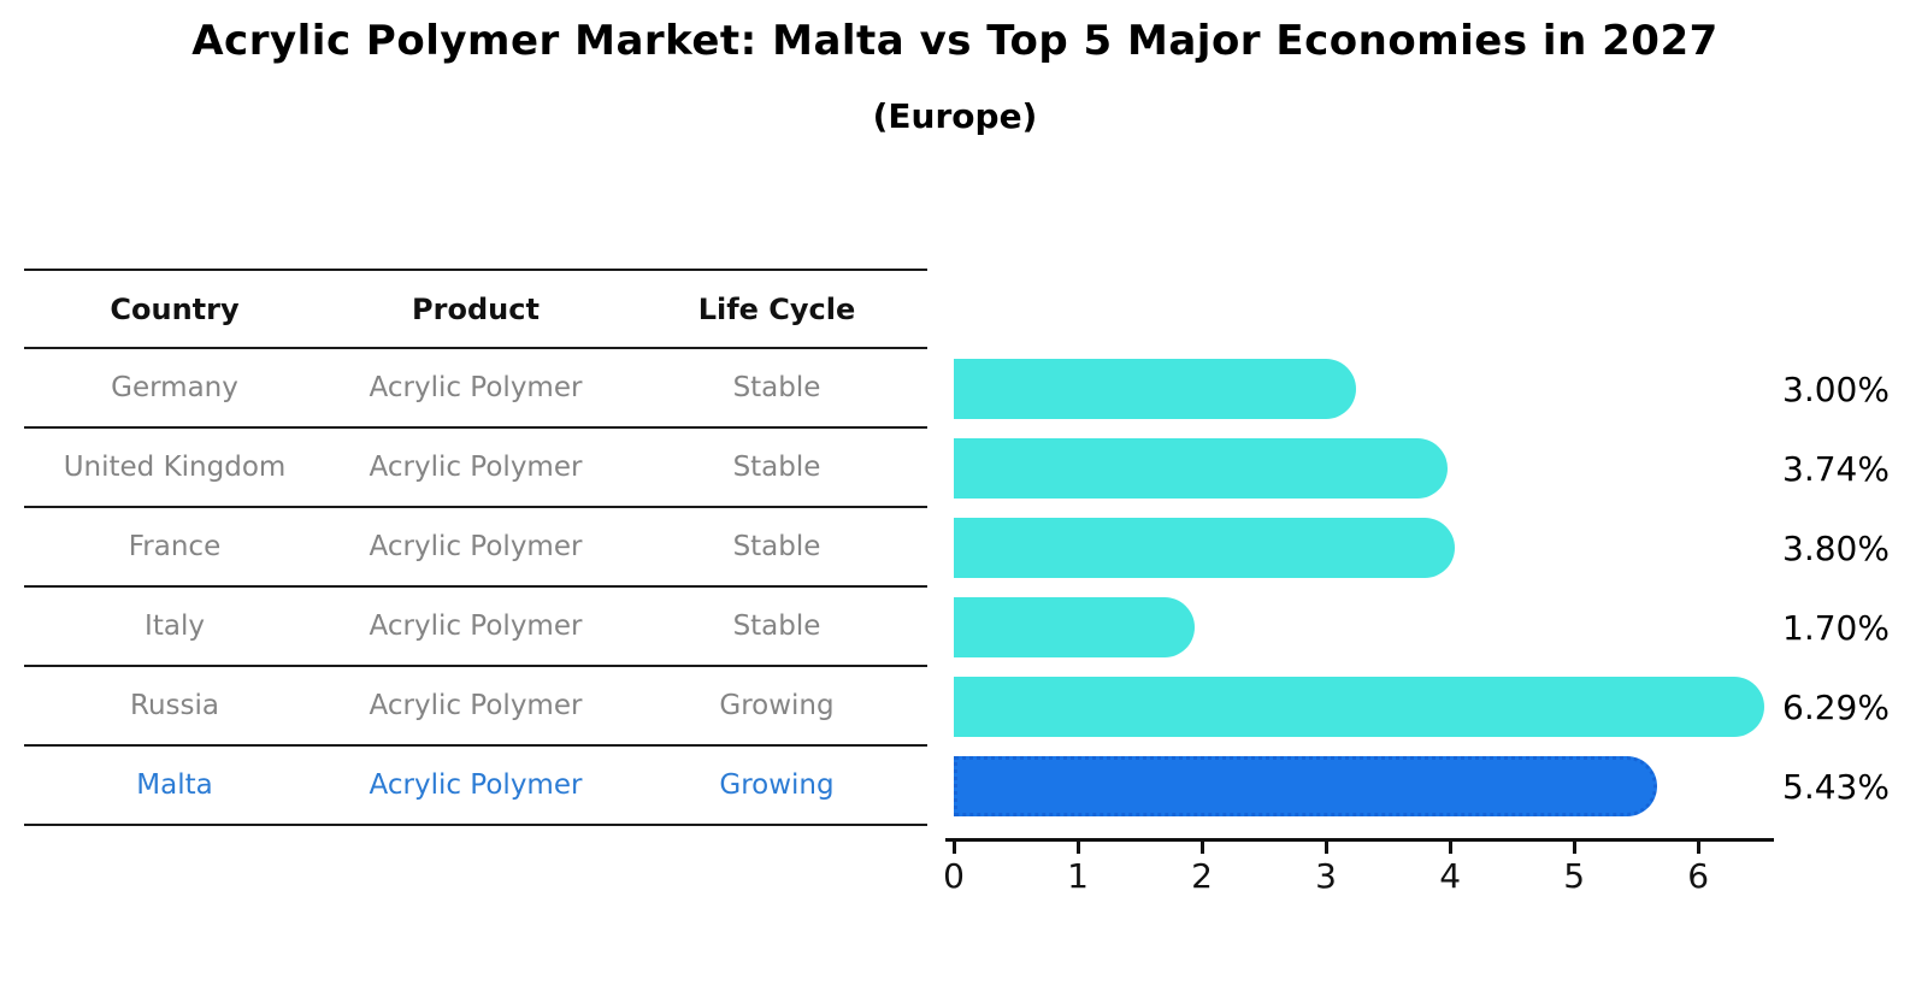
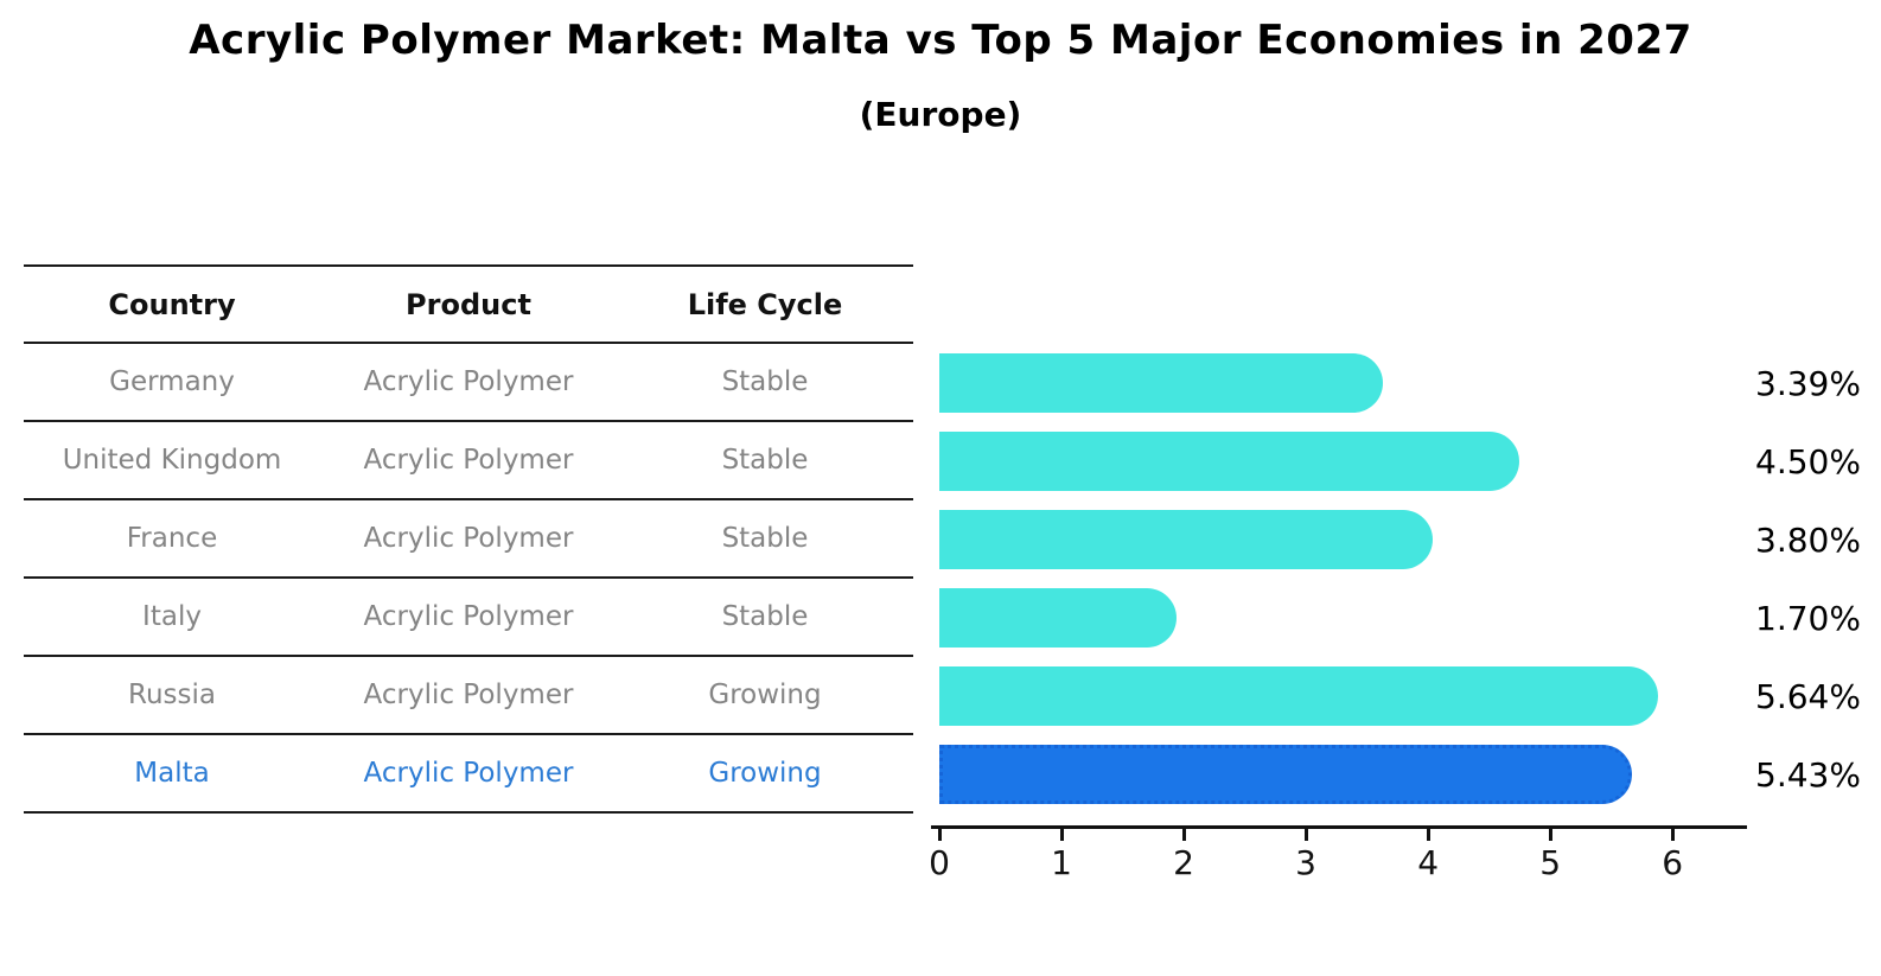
Germany: 3.00% -> 3.39%
United Kingdom: 3.74% -> 4.50%
Russia: 6.29% -> 5.64%
